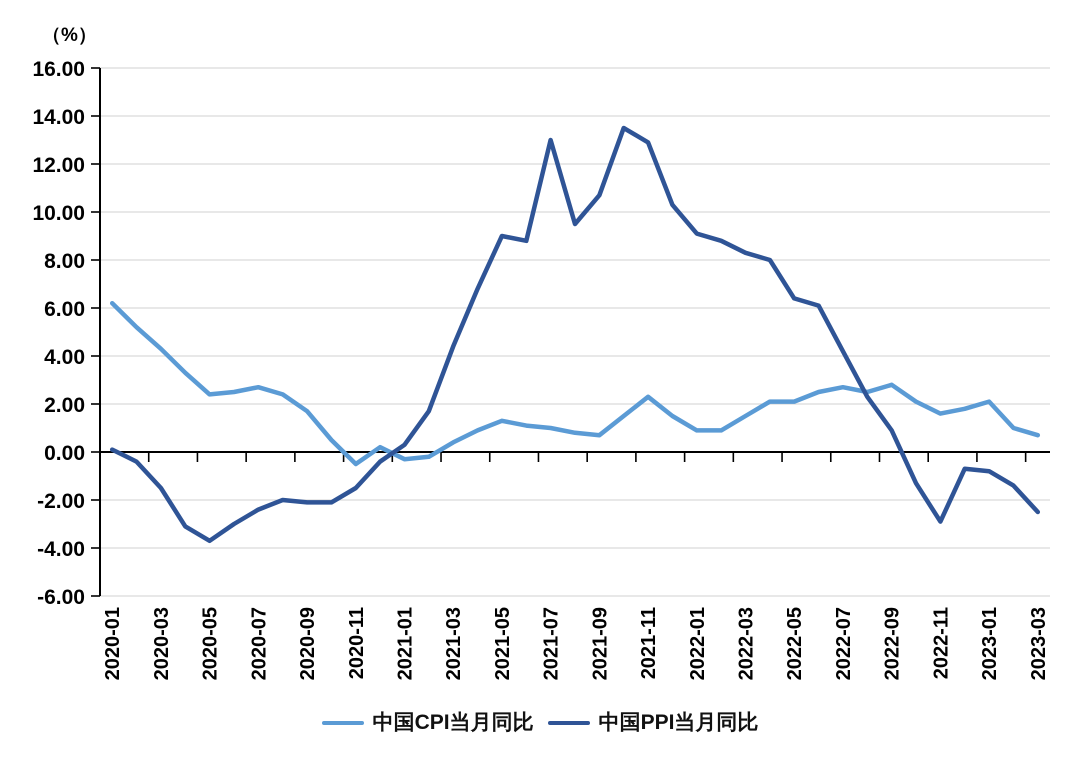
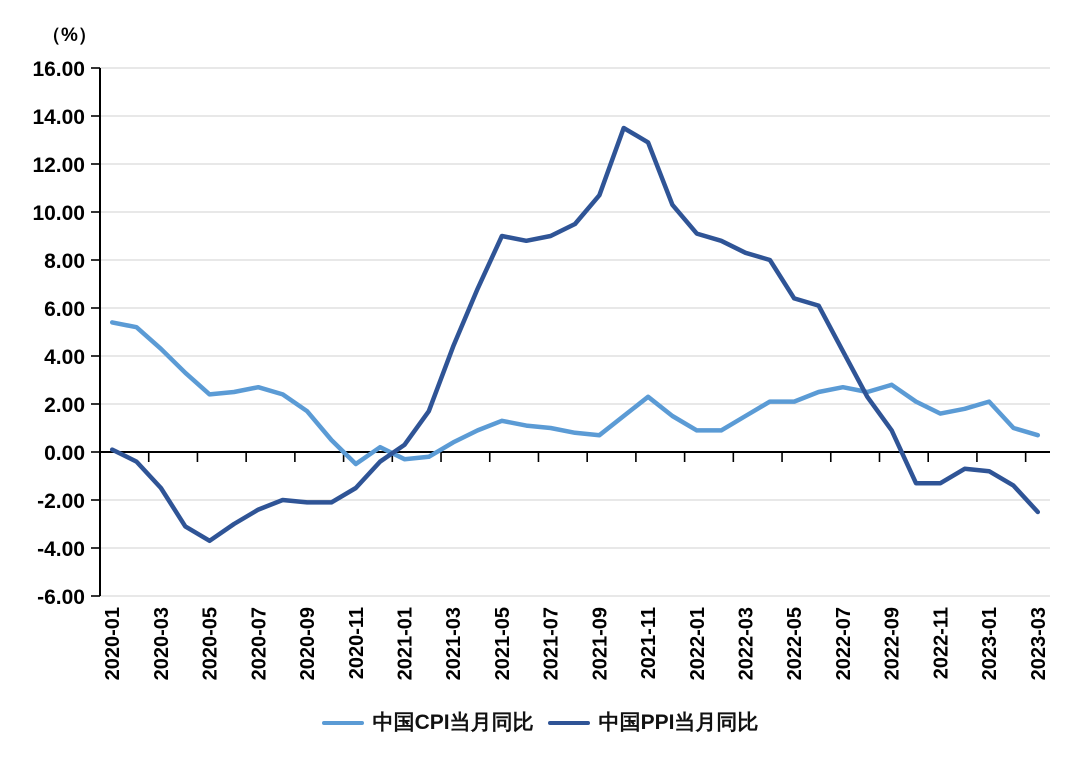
中国CPI当月同比/2020-01: 6.2 -> 5.4
中国PPI当月同比/2021-07: 13.0 -> 9.0
中国PPI当月同比/2022-11: -2.9 -> -1.3
